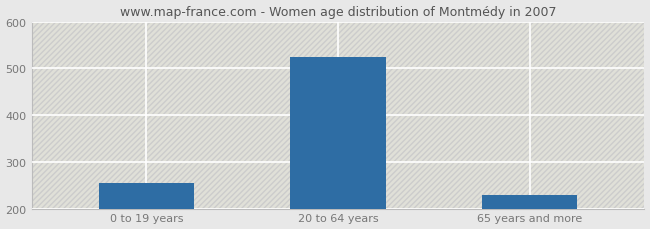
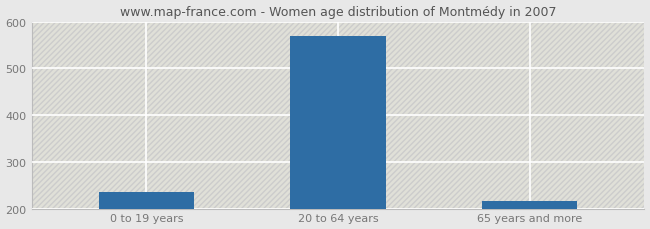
0 to 19 years: 255 -> 236
20 to 64 years: 525 -> 570
65 years and more: 230 -> 216
